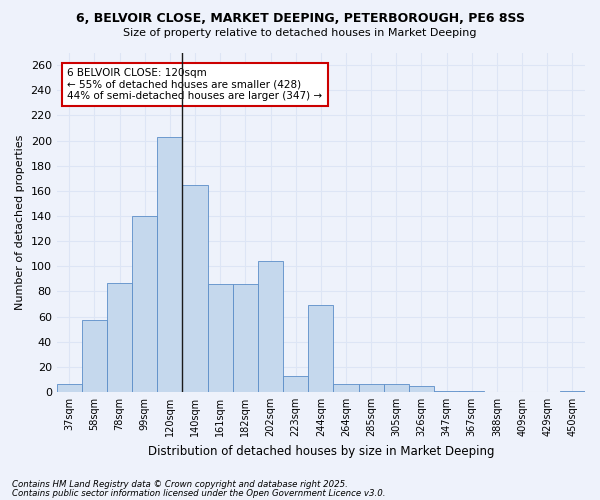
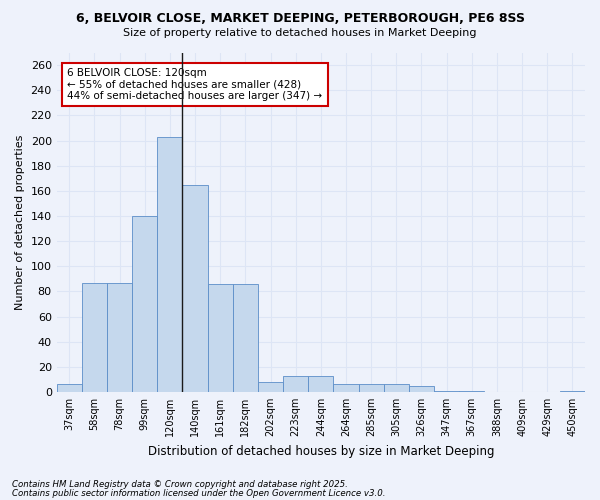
58sqm: 57 -> 87
202sqm: 104 -> 8
244sqm: 69 -> 13
